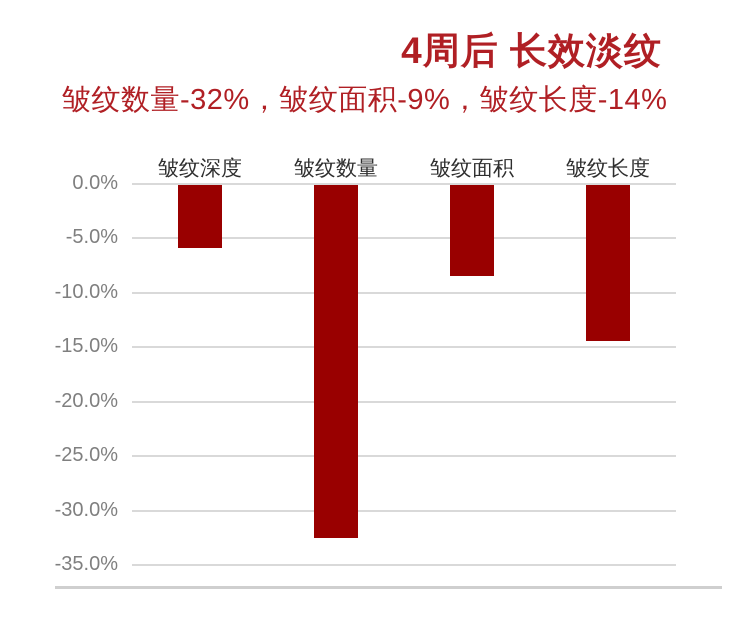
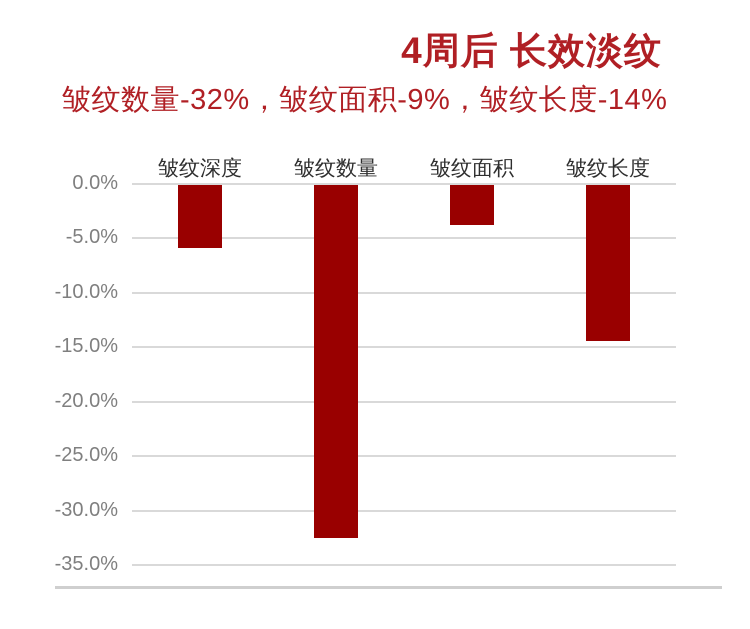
皱纹面积: -8.4% -> -3.7%
